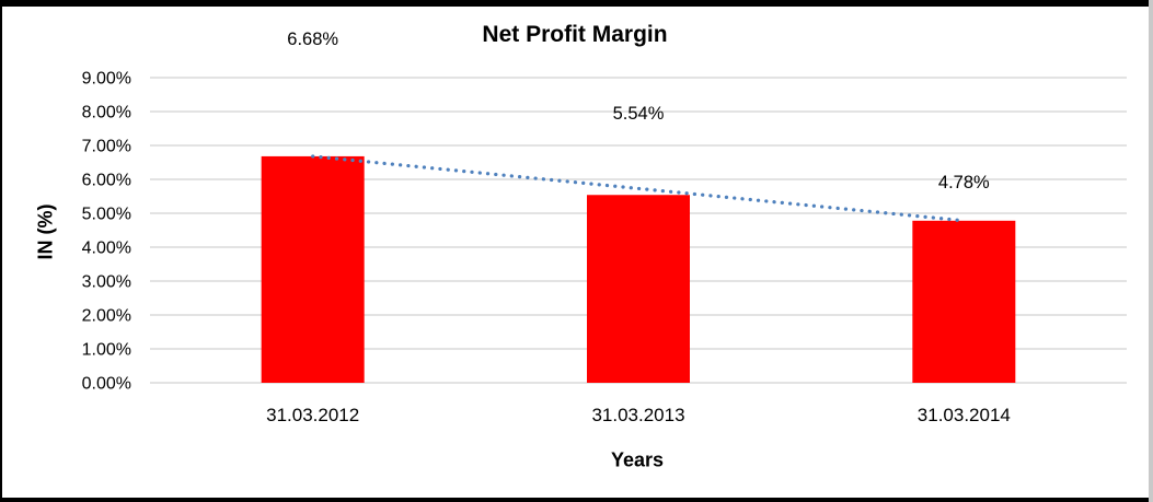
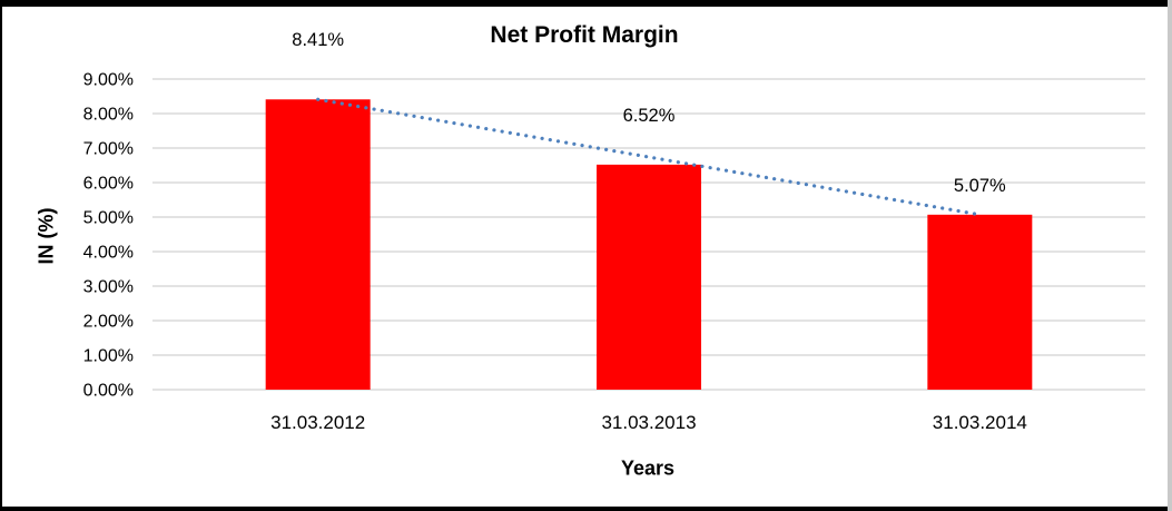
31.03.2012: 6.68% -> 8.41%
31.03.2013: 5.54% -> 6.52%
31.03.2014: 4.78% -> 5.07%
